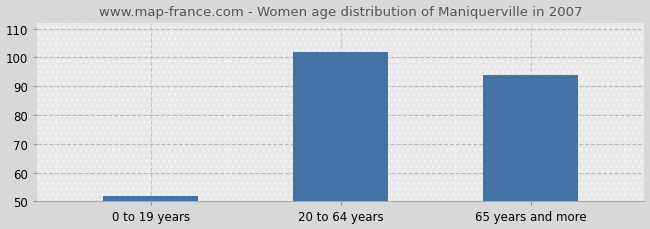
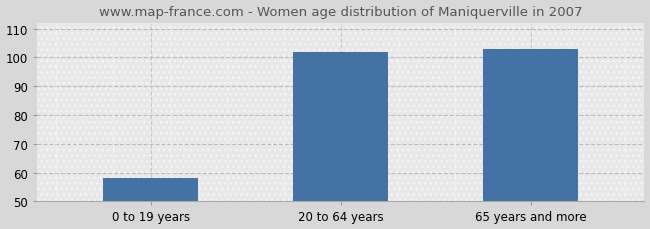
0 to 19 years: 52 -> 58
65 years and more: 94 -> 103
